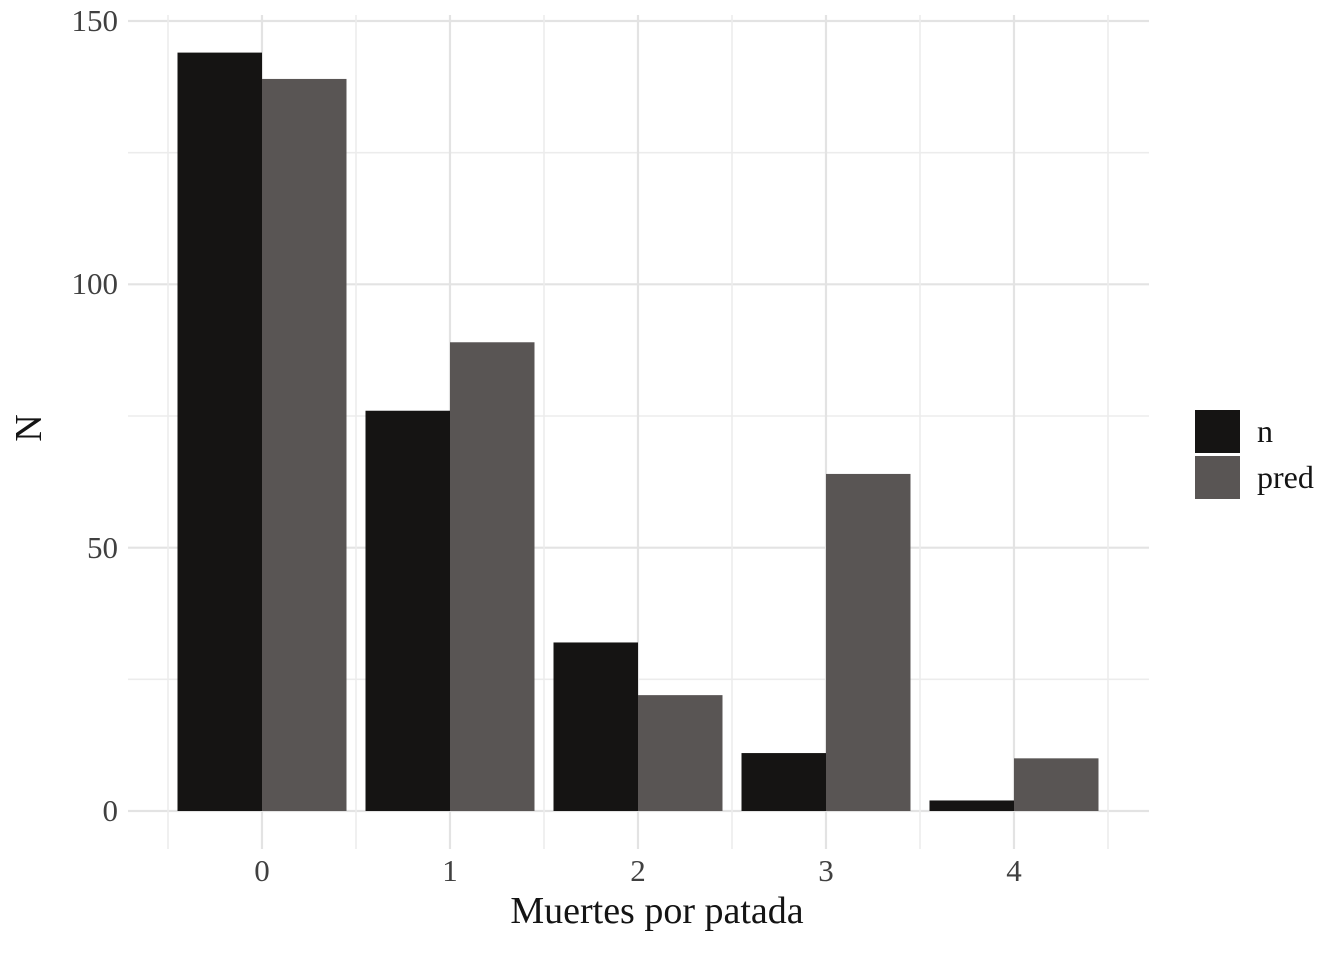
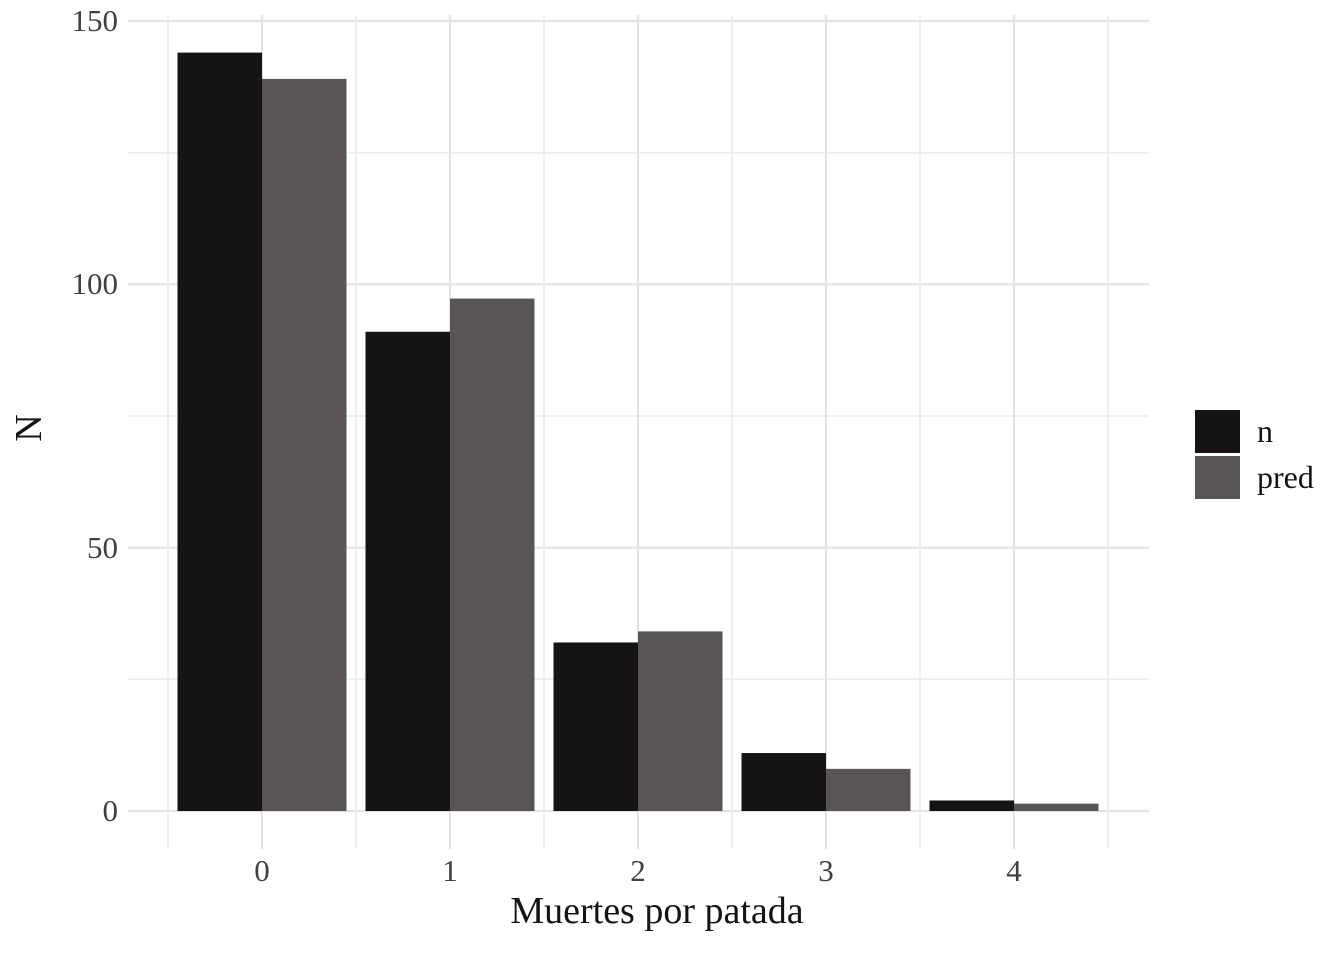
n/1: 76 -> 91
pred/1: 89 -> 97
pred/2: 22 -> 34
pred/3: 64 -> 8
pred/4: 10 -> 1
